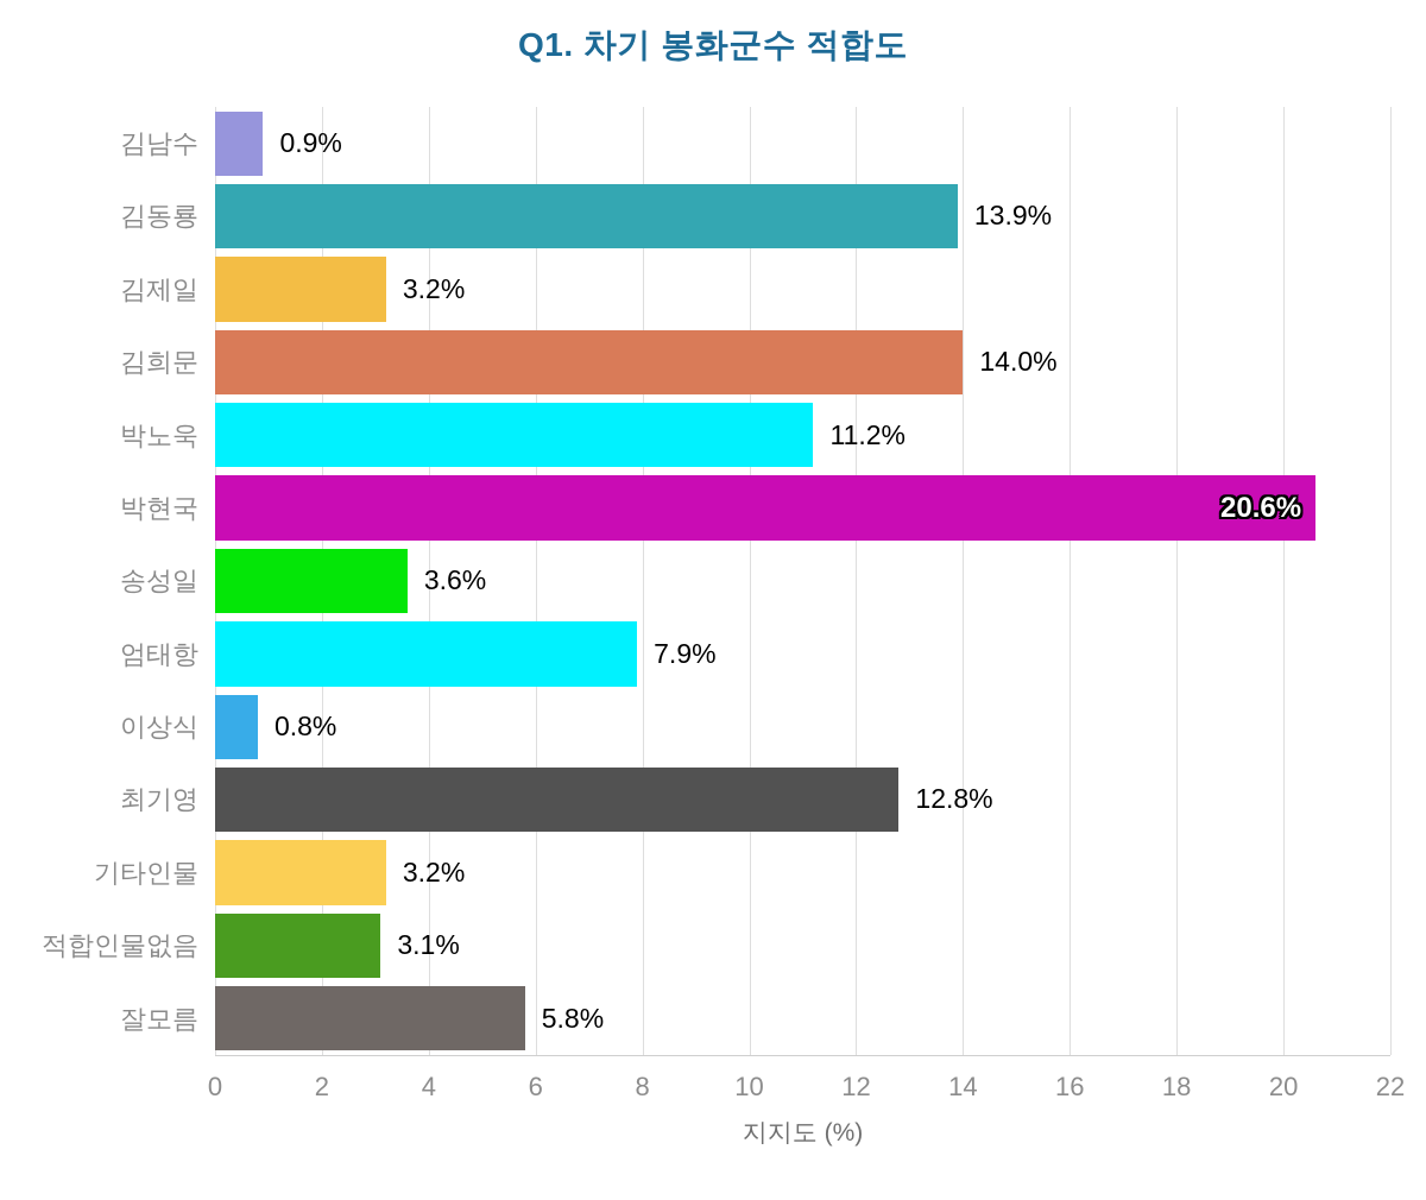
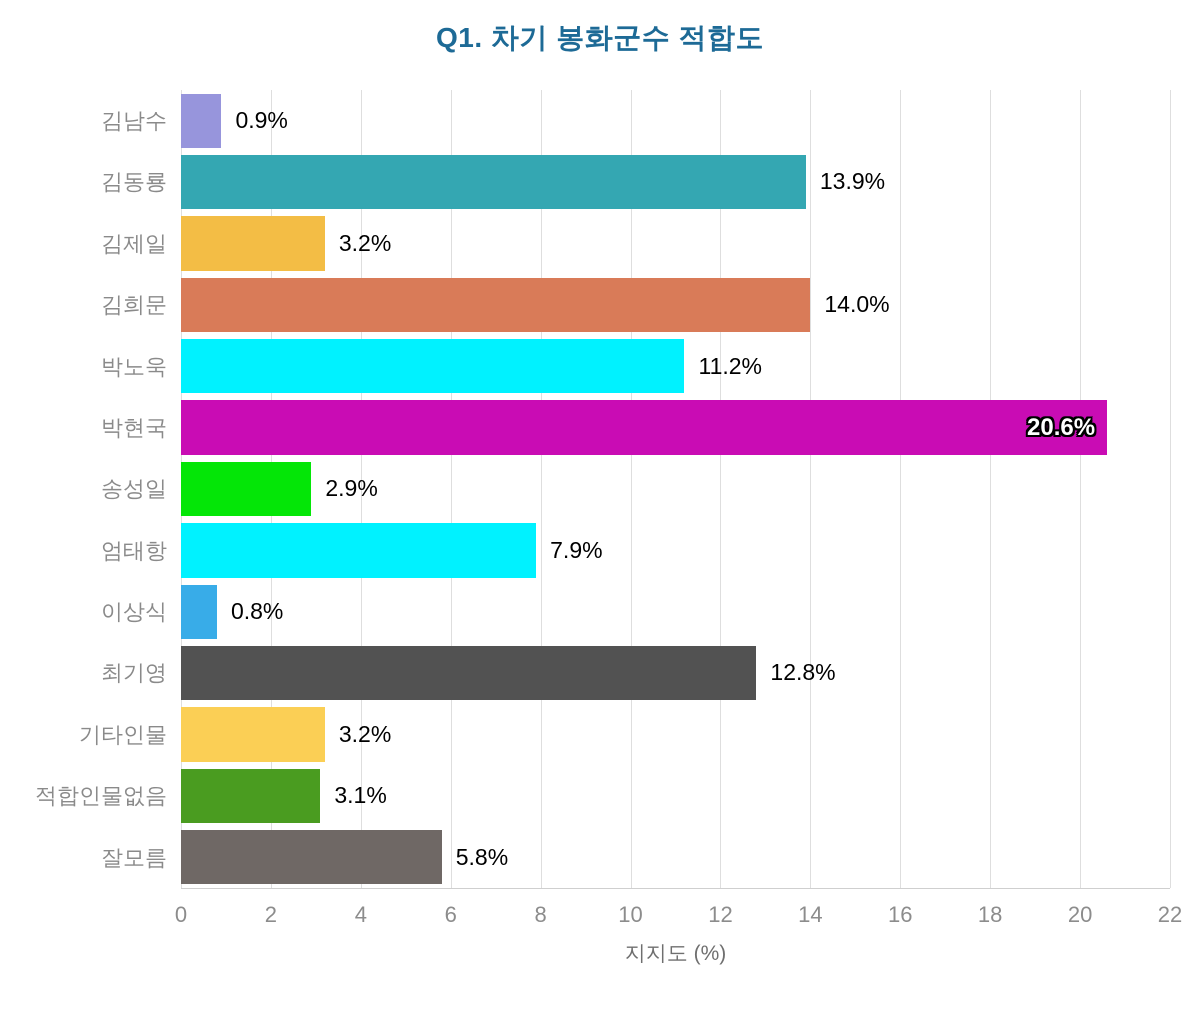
송성일: 3.6% -> 2.9%
